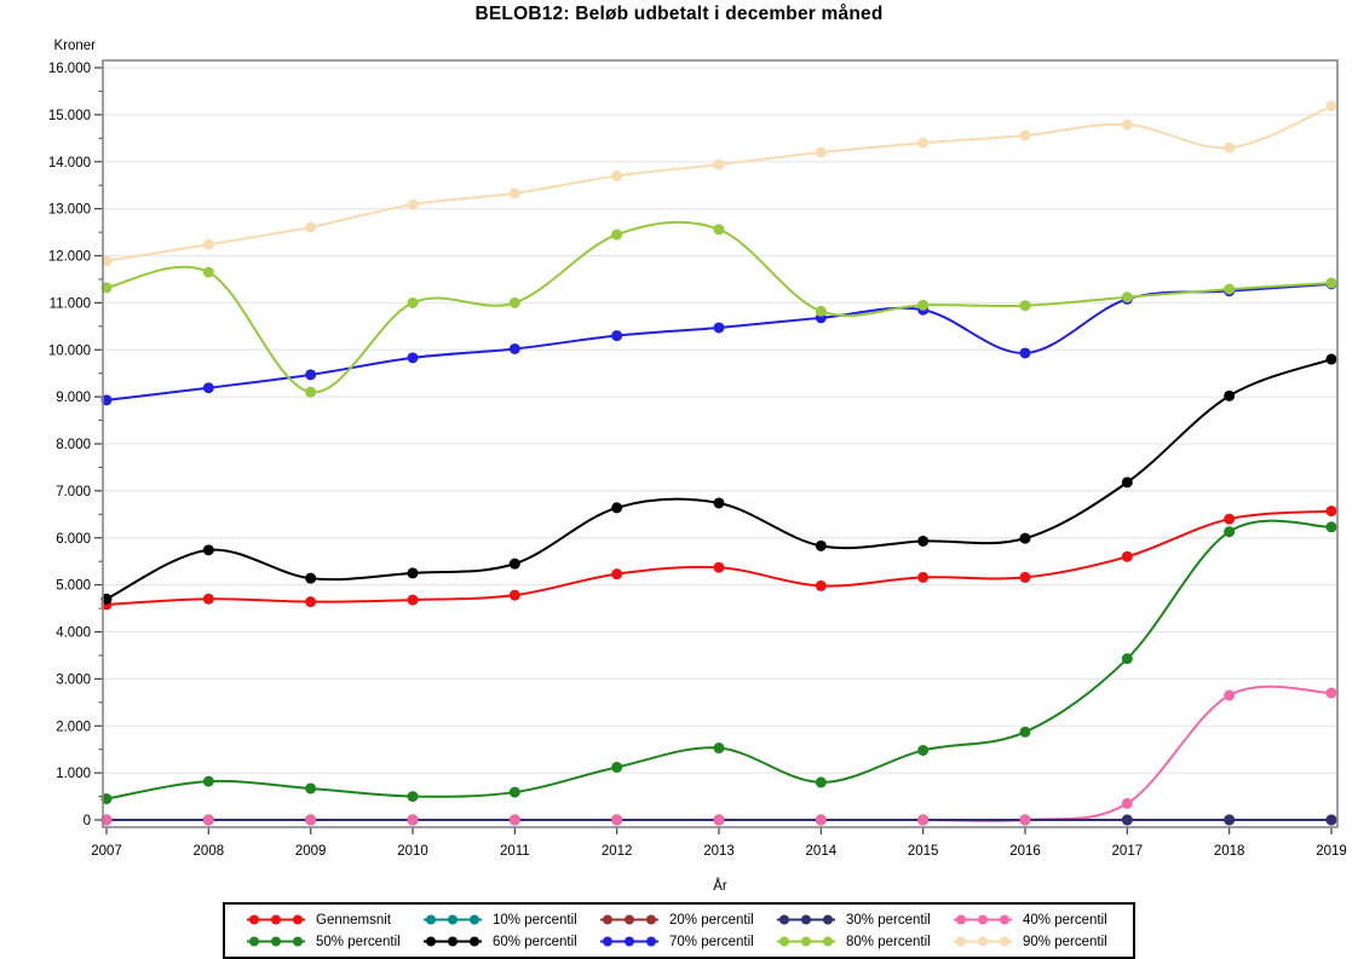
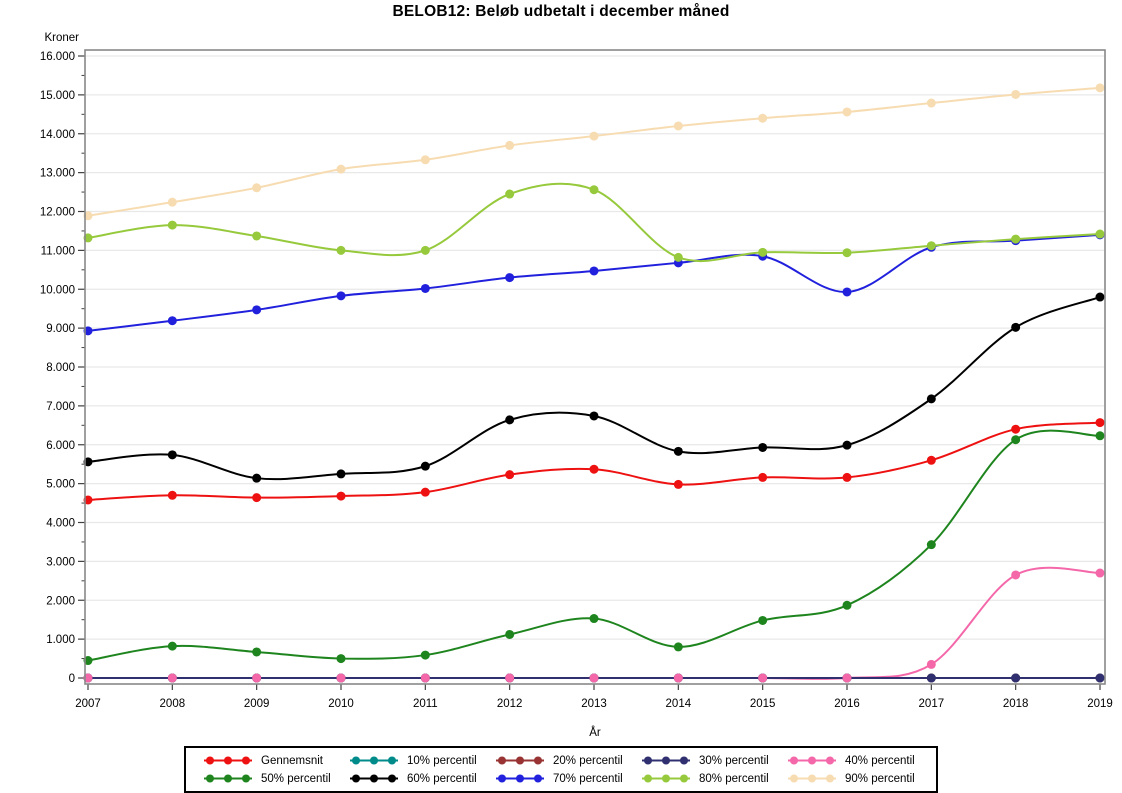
60% percentil/2007: 4700 -> 5600
80% percentil/2009: 9100 -> 11400
90% percentil/2018: 14300 -> 15000
